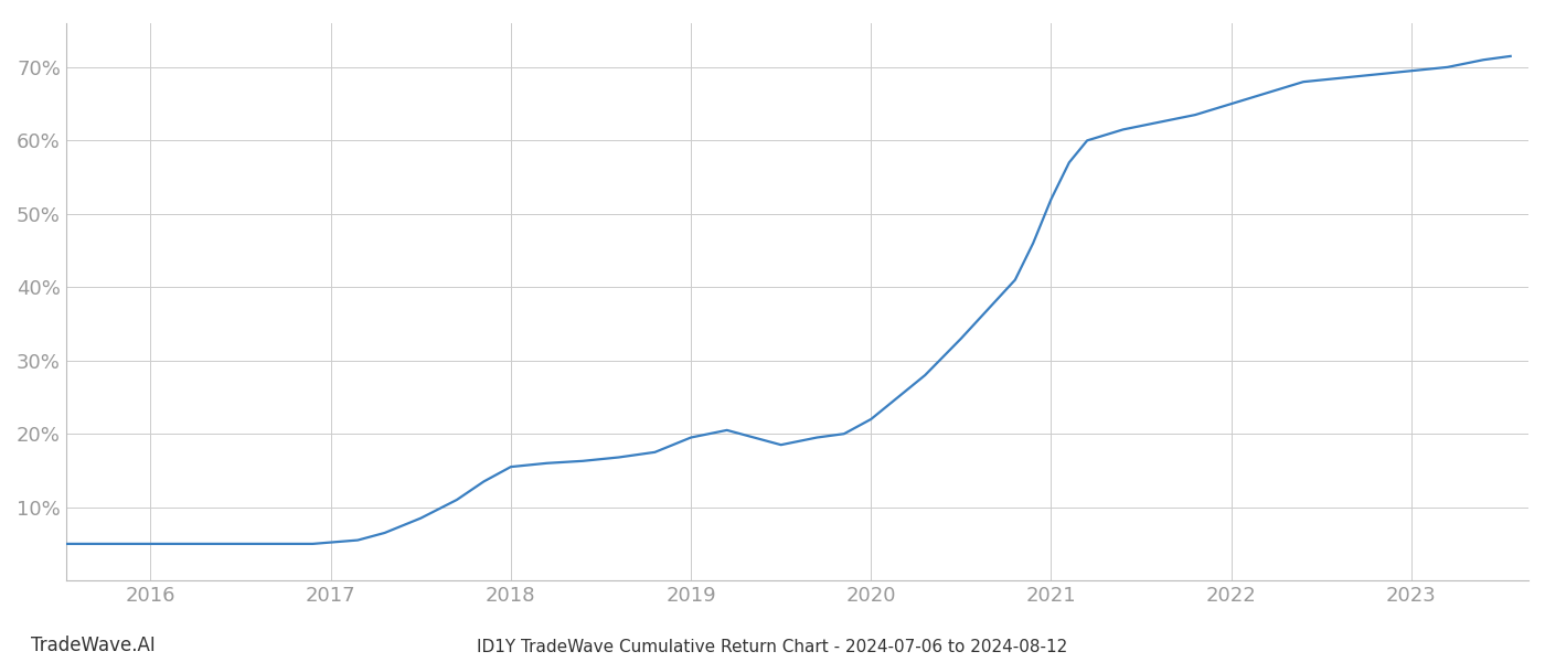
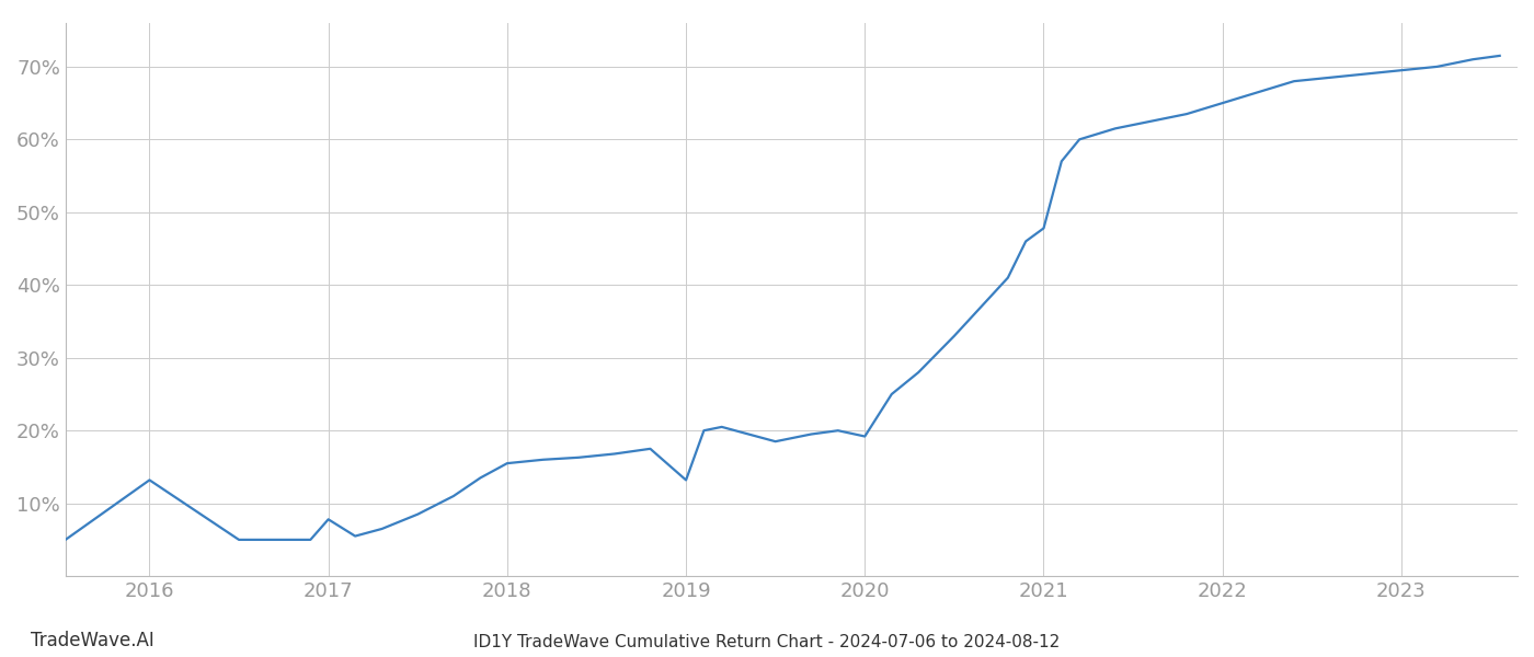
2016: 5.0% -> 13.2%
2017: 5.2% -> 7.8%
2019: 19.5% -> 13.2%
2020: 22.0% -> 19.2%
2021: 52.0% -> 47.8%
